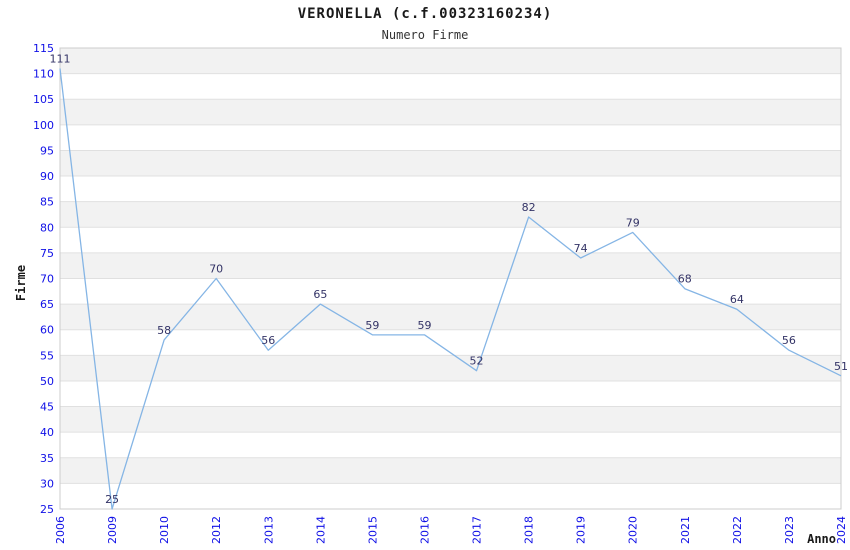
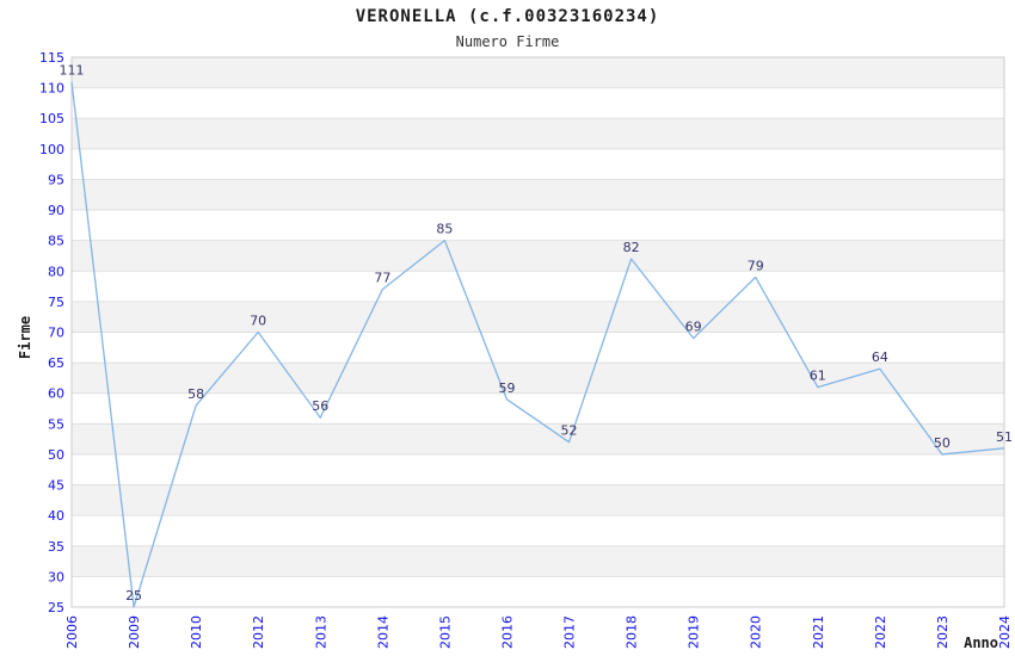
2014: 65 -> 77
2015: 59 -> 85
2019: 74 -> 69
2021: 68 -> 61
2023: 56 -> 50
